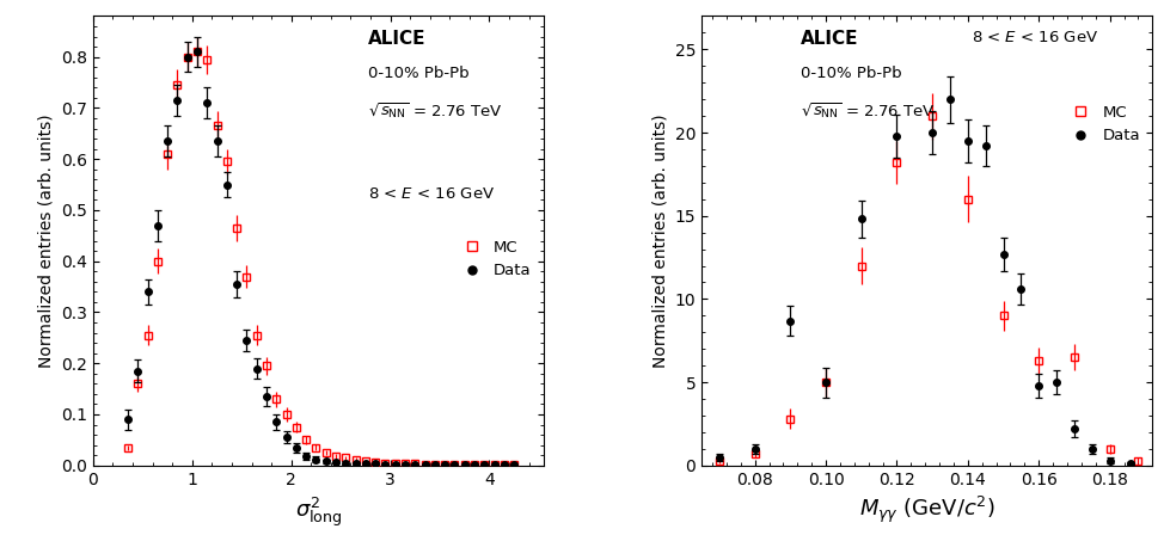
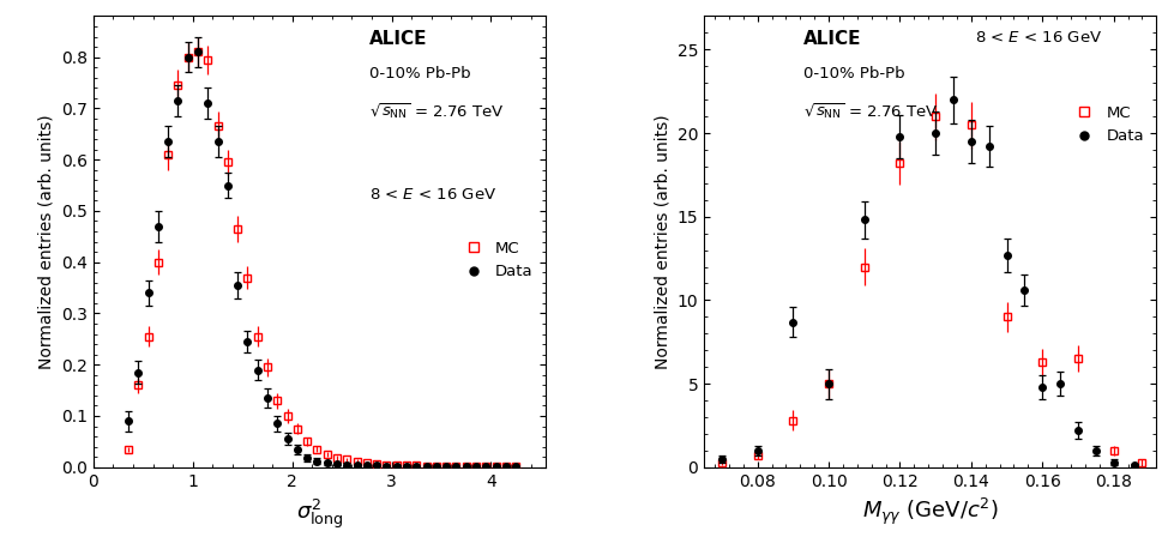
MC/0.14: 16.0 -> 20.5
